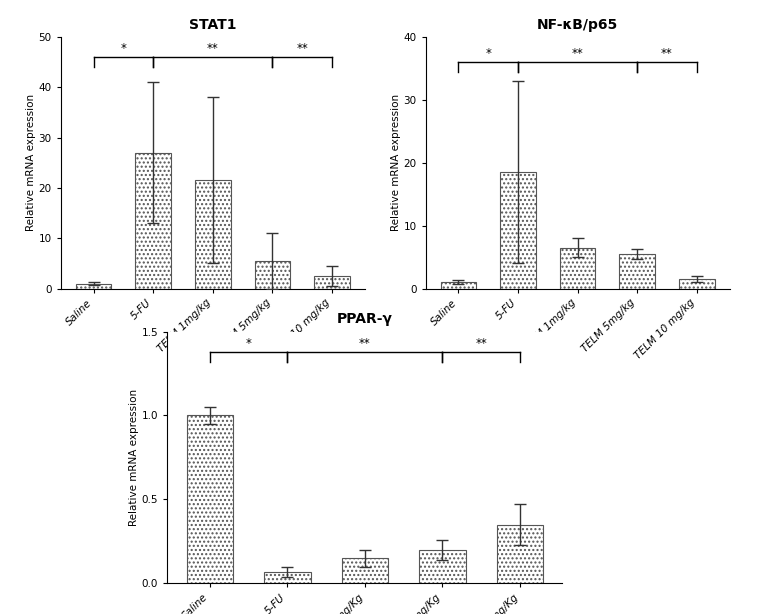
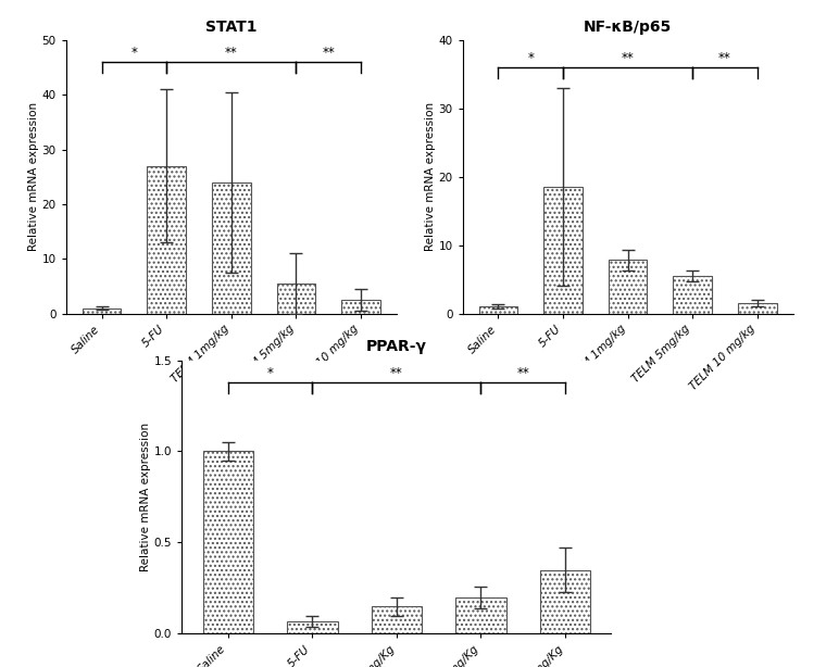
STAT1/TELM 1mg/kg: 21.5 -> 24.0
NF-κB/p65/TELM 1mg/kg: 6.5 -> 7.8
